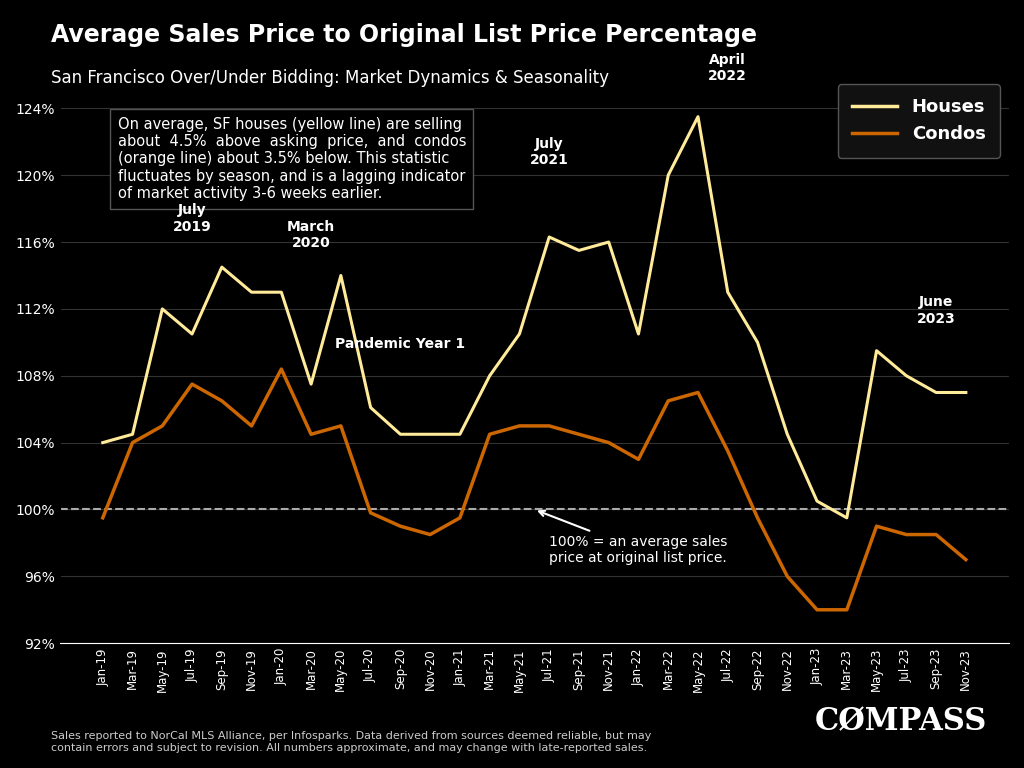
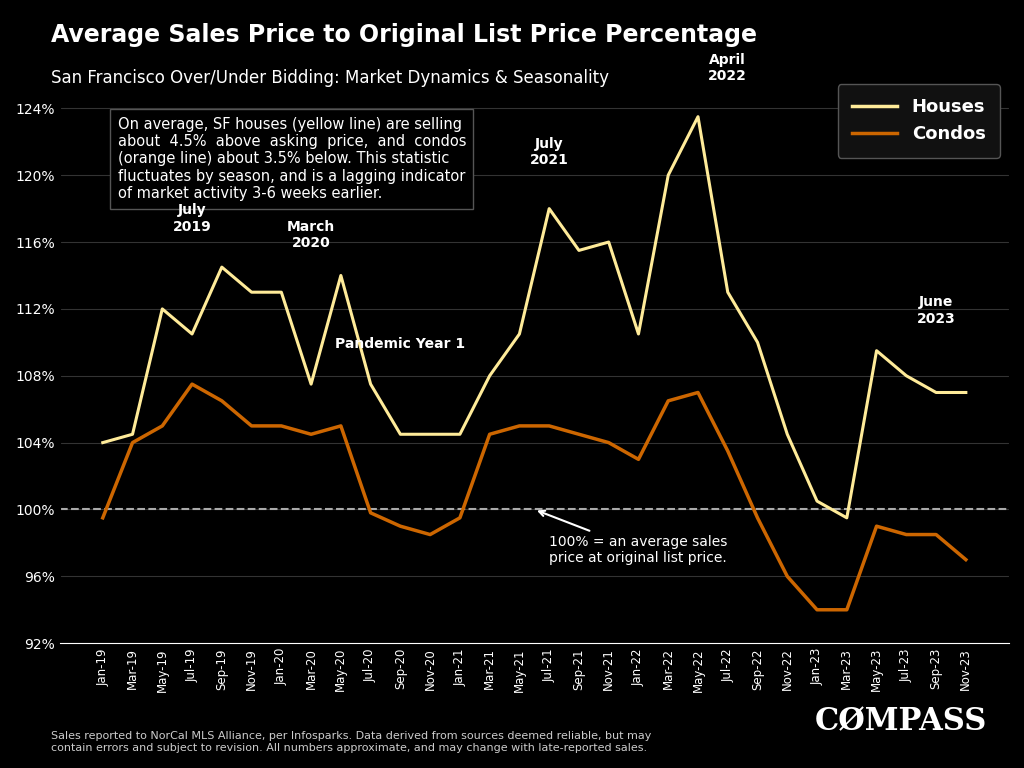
Condos/Jan-20: 108.4% -> 105.0%
Houses/Jul-20: 106.1% -> 107.5%
Houses/Jul-21: 116.3% -> 118.0%
